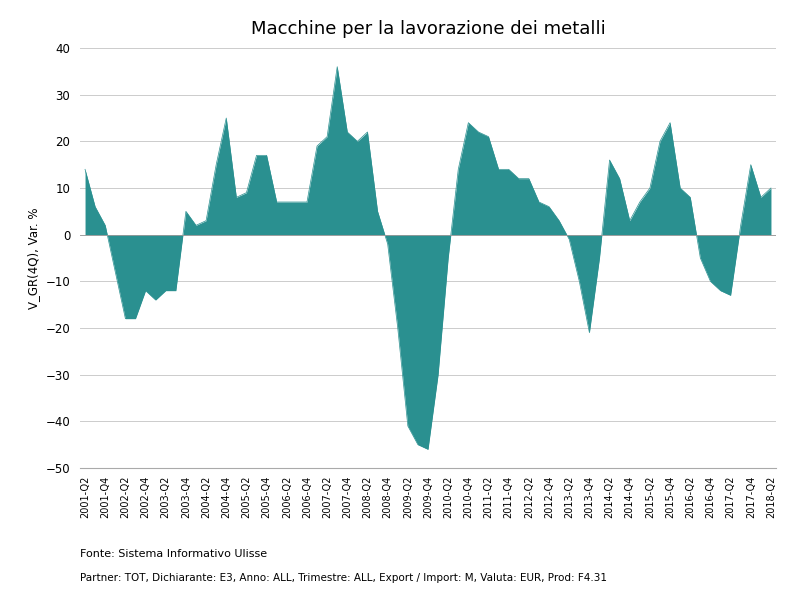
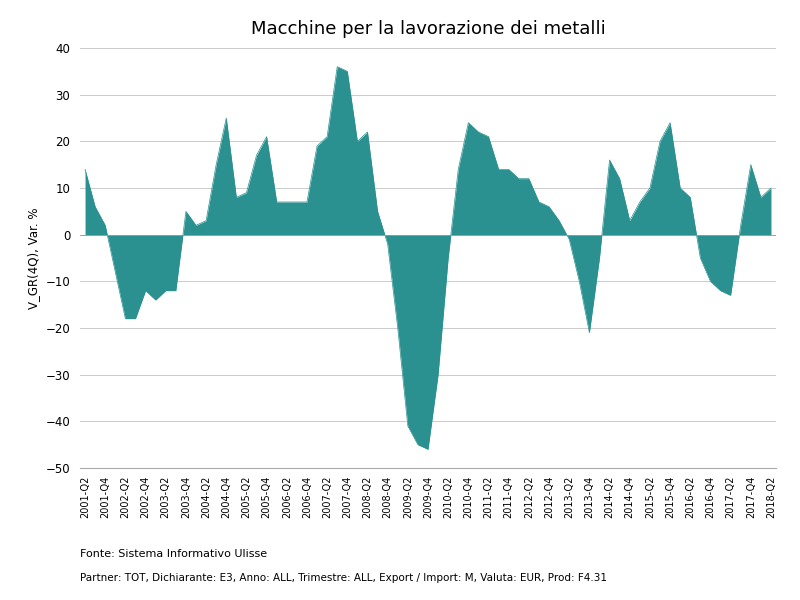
2005-Q4: 17 -> 21
2007-Q4: 22 -> 35
